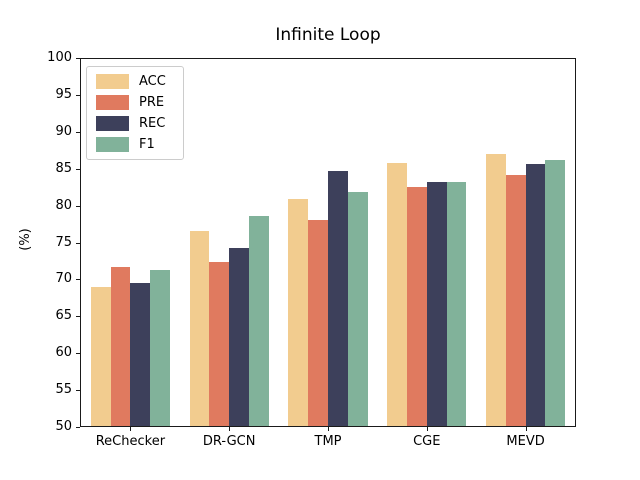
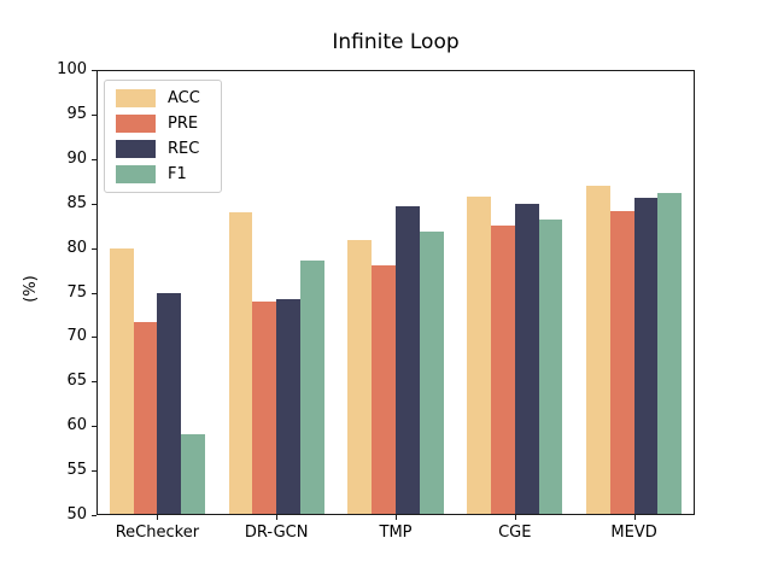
ACC/ReChecker: 69 -> 80
REC/ReChecker: 70 -> 75
F1/ReChecker: 71 -> 59
ACC/DR-GCN: 77 -> 84
PRE/DR-GCN: 72 -> 74
REC/CGE: 83 -> 85
